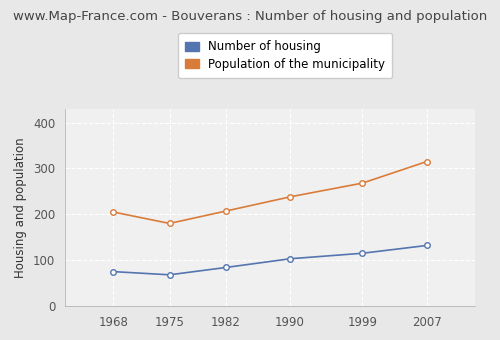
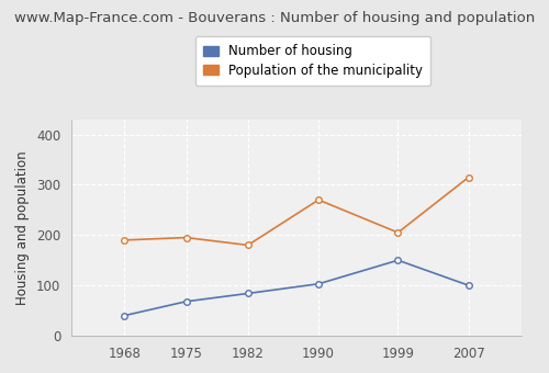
Number of housing/1968: 75 -> 40
Population of the municipality/1968: 205 -> 190
Population of the municipality/1975: 180 -> 195
Population of the municipality/1982: 207 -> 180
Population of the municipality/1990: 238 -> 270
Number of housing/1999: 115 -> 150
Population of the municipality/1999: 268 -> 205
Number of housing/2007: 132 -> 100
